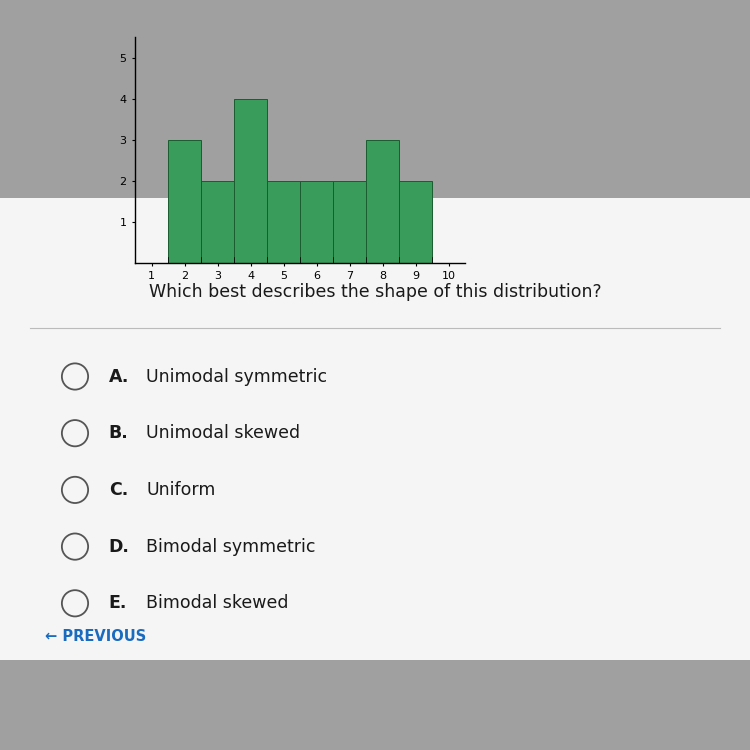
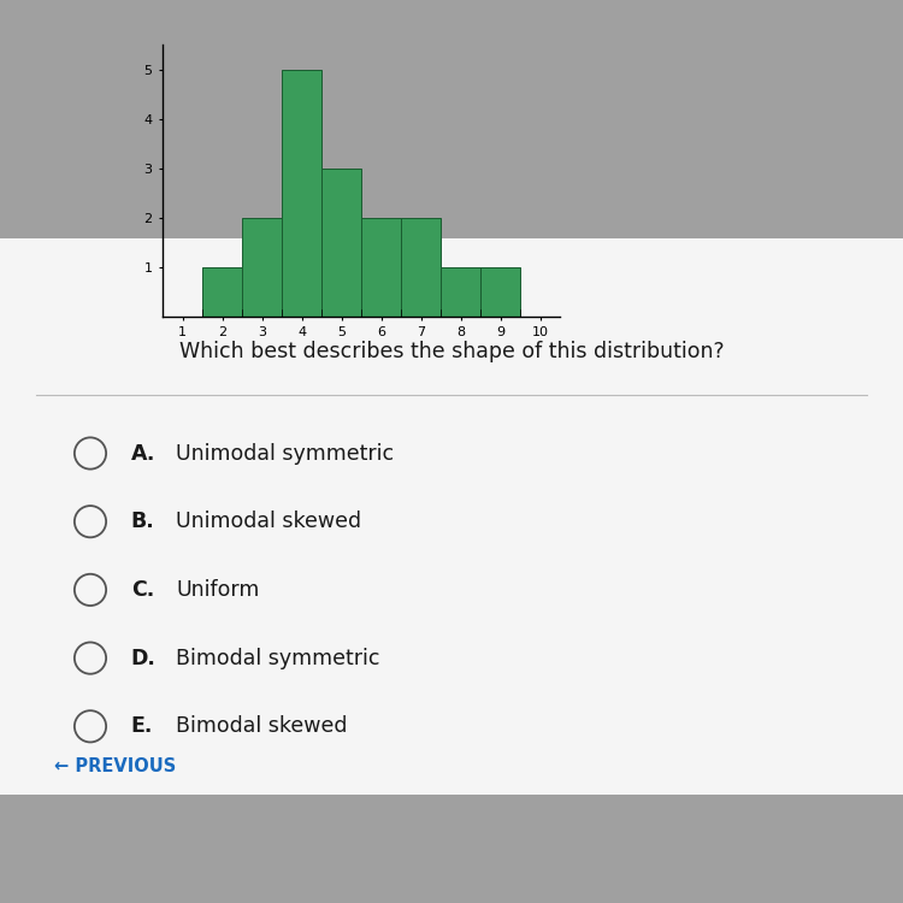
2: 3 -> 1
4: 4 -> 5
5: 2 -> 3
8: 3 -> 1
9: 2 -> 1
